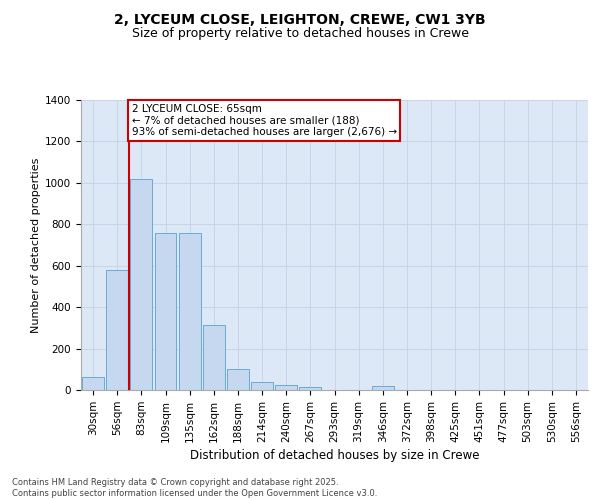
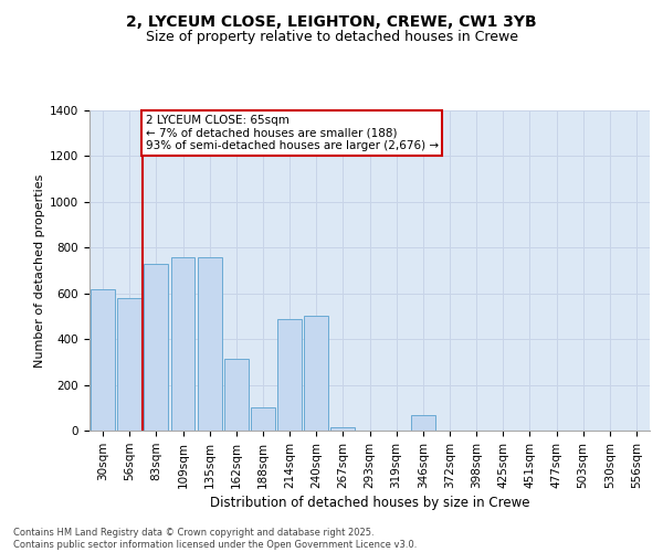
30sqm: 65 -> 620
83sqm: 1020 -> 730
214sqm: 40 -> 490
240sqm: 25 -> 500
346sqm: 20 -> 70
